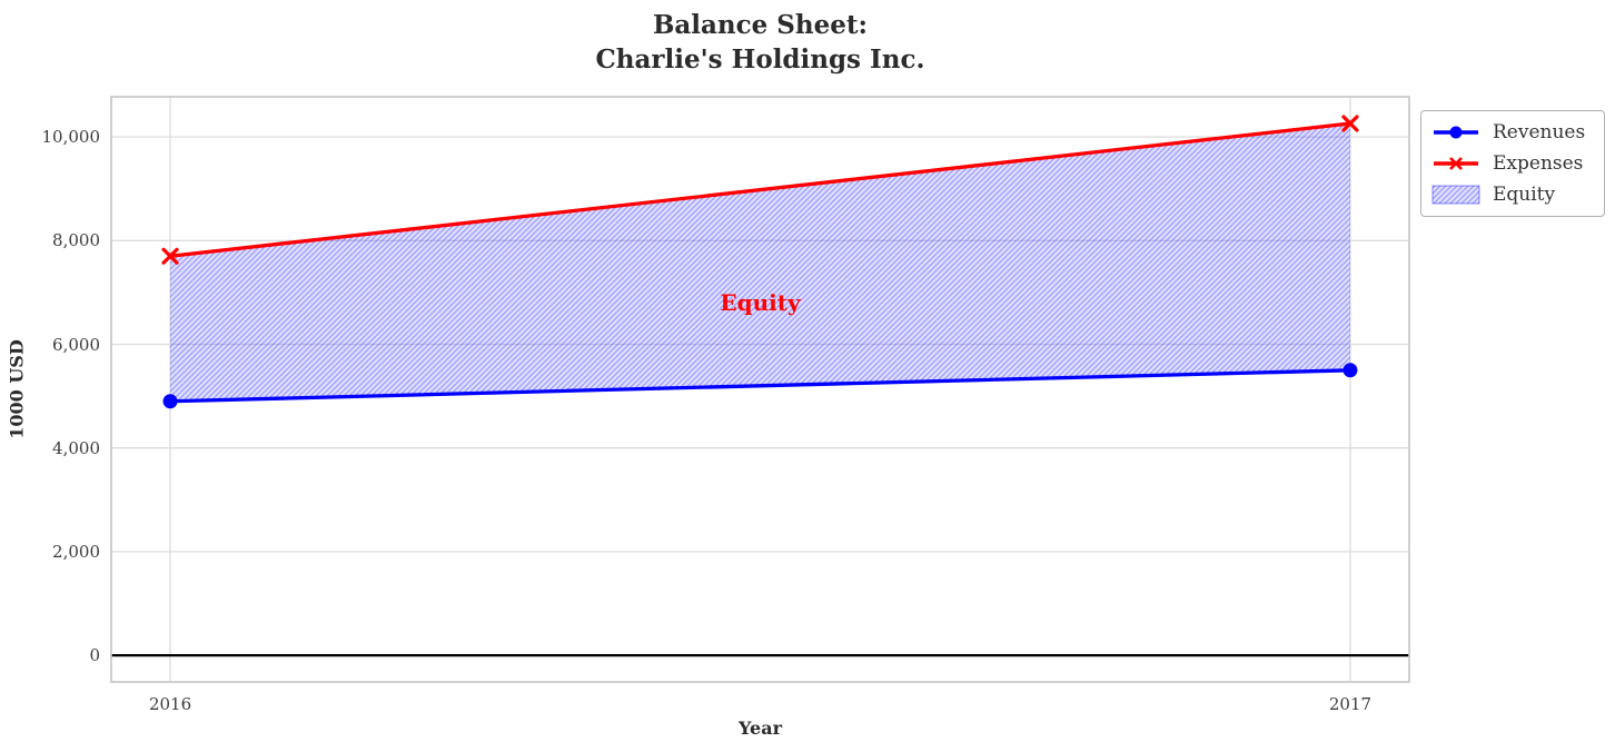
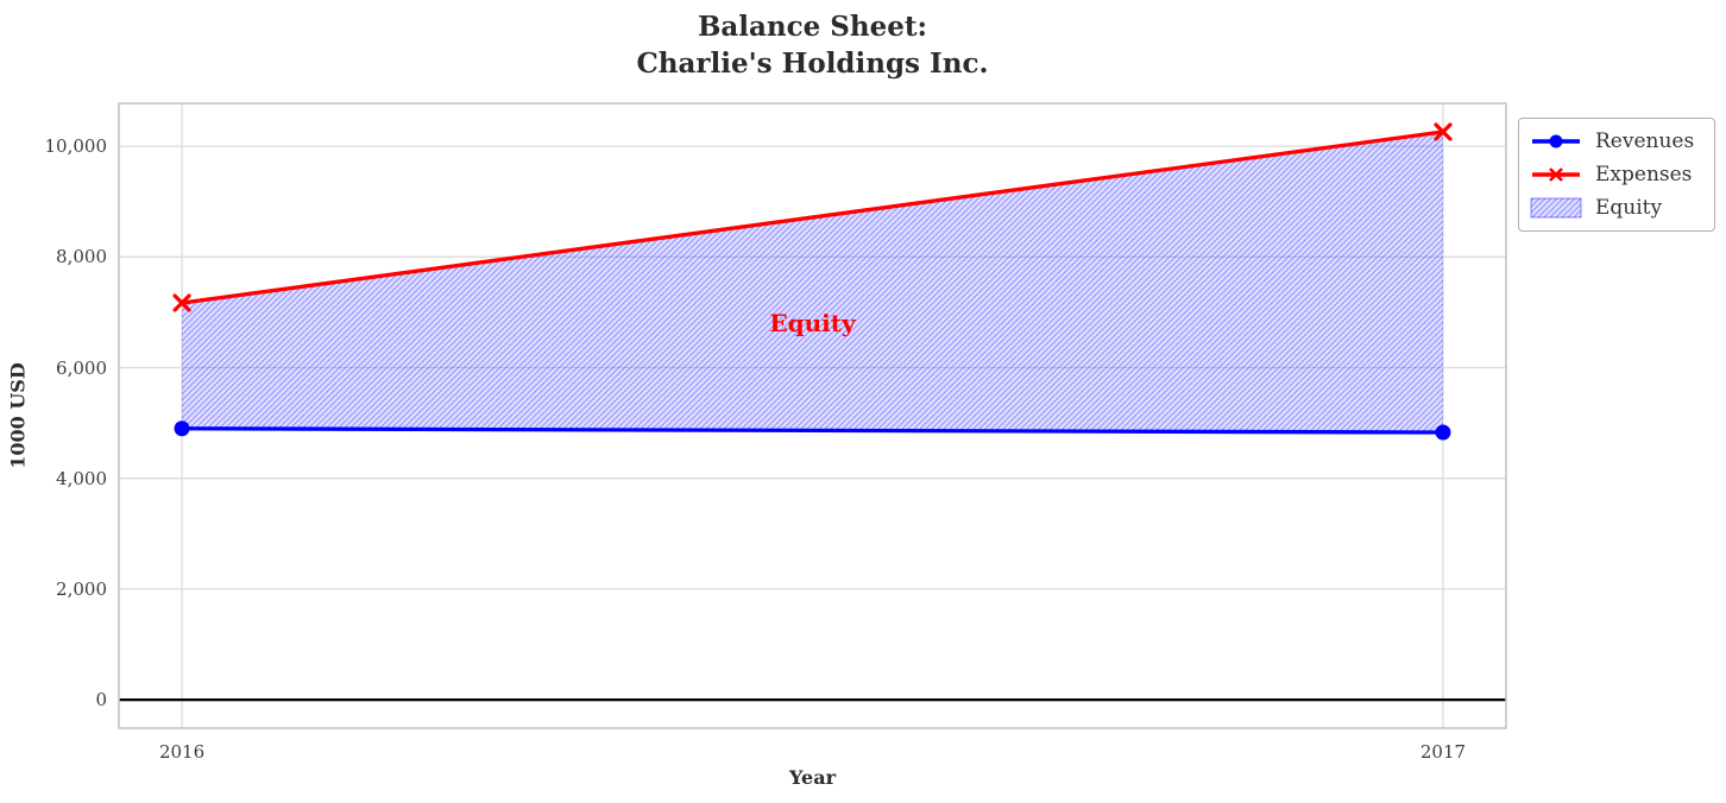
Expenses/2016: 7700 -> 7200
Revenues/2017: 5500 -> 4800
